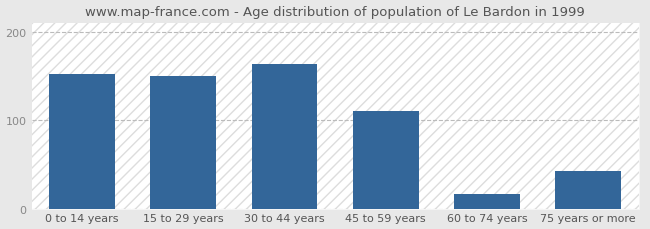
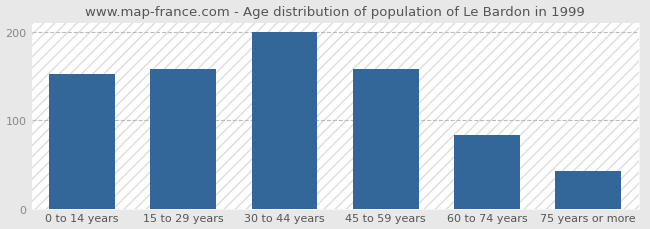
15 to 29 years: 150 -> 158
30 to 44 years: 164 -> 200
45 to 59 years: 110 -> 158
60 to 74 years: 16 -> 83
